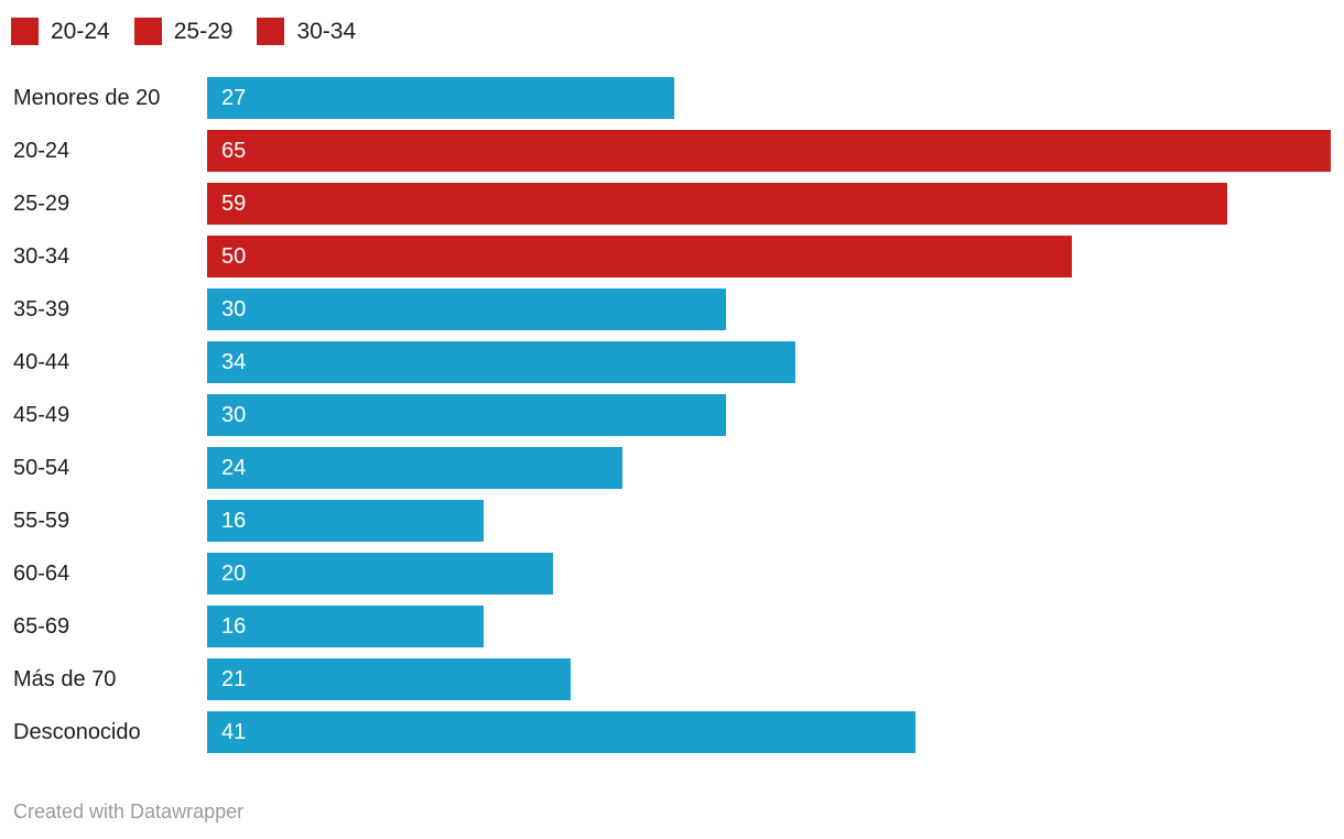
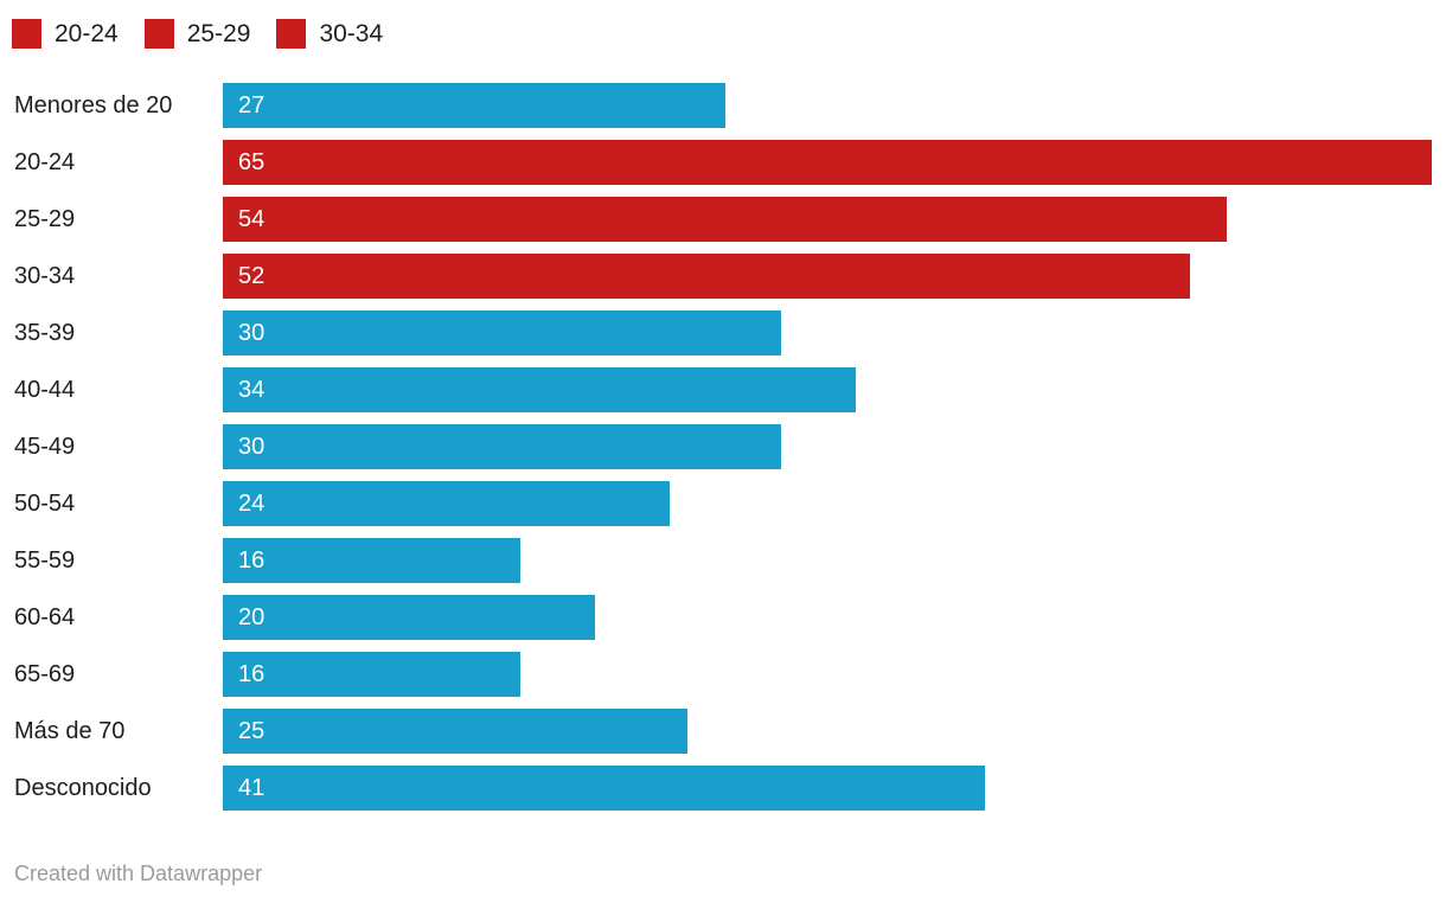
25-29: 59 -> 54
30-34: 50 -> 52
Más de 70: 21 -> 25
